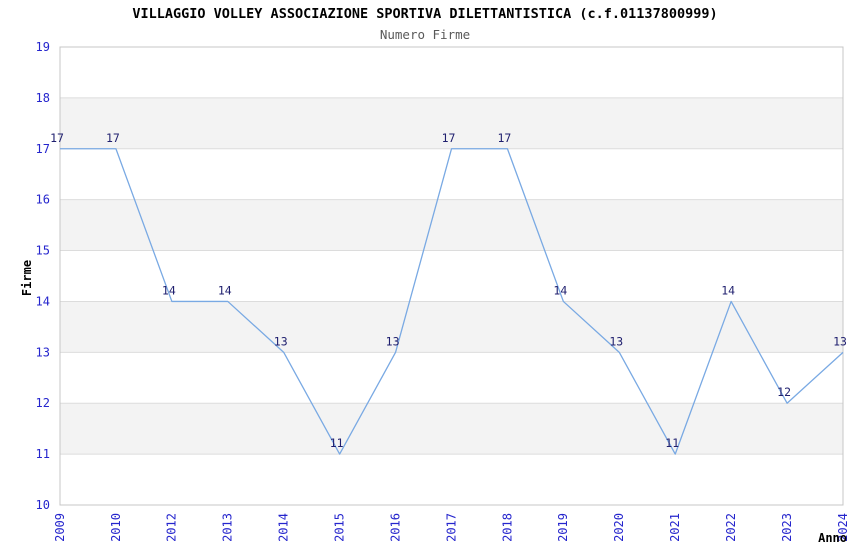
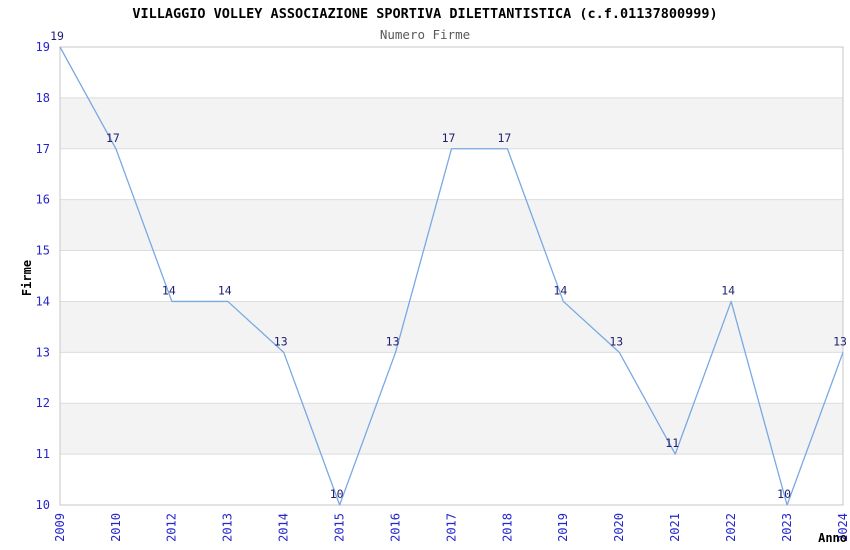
2009: 17 -> 19
2015: 11 -> 10
2023: 12 -> 10
